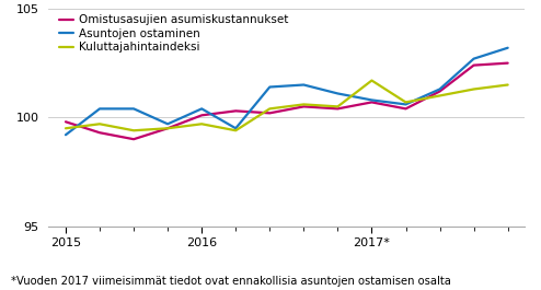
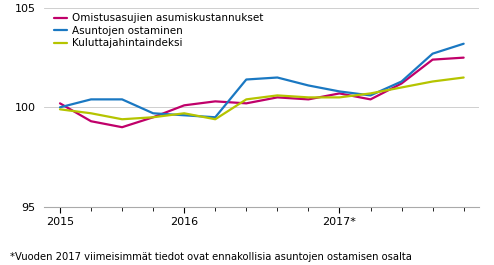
Omistusasujien asumiskustannukset/2015: 99.8 -> 100.2
Asuntojen ostaminen/2015: 99.2 -> 100.0
Kuluttajahintaindeksi/2015: 99.5 -> 99.9
Asuntojen ostaminen/2016: 100.4 -> 99.6
Kuluttajahintaindeksi/2017*: 101.7 -> 100.5
